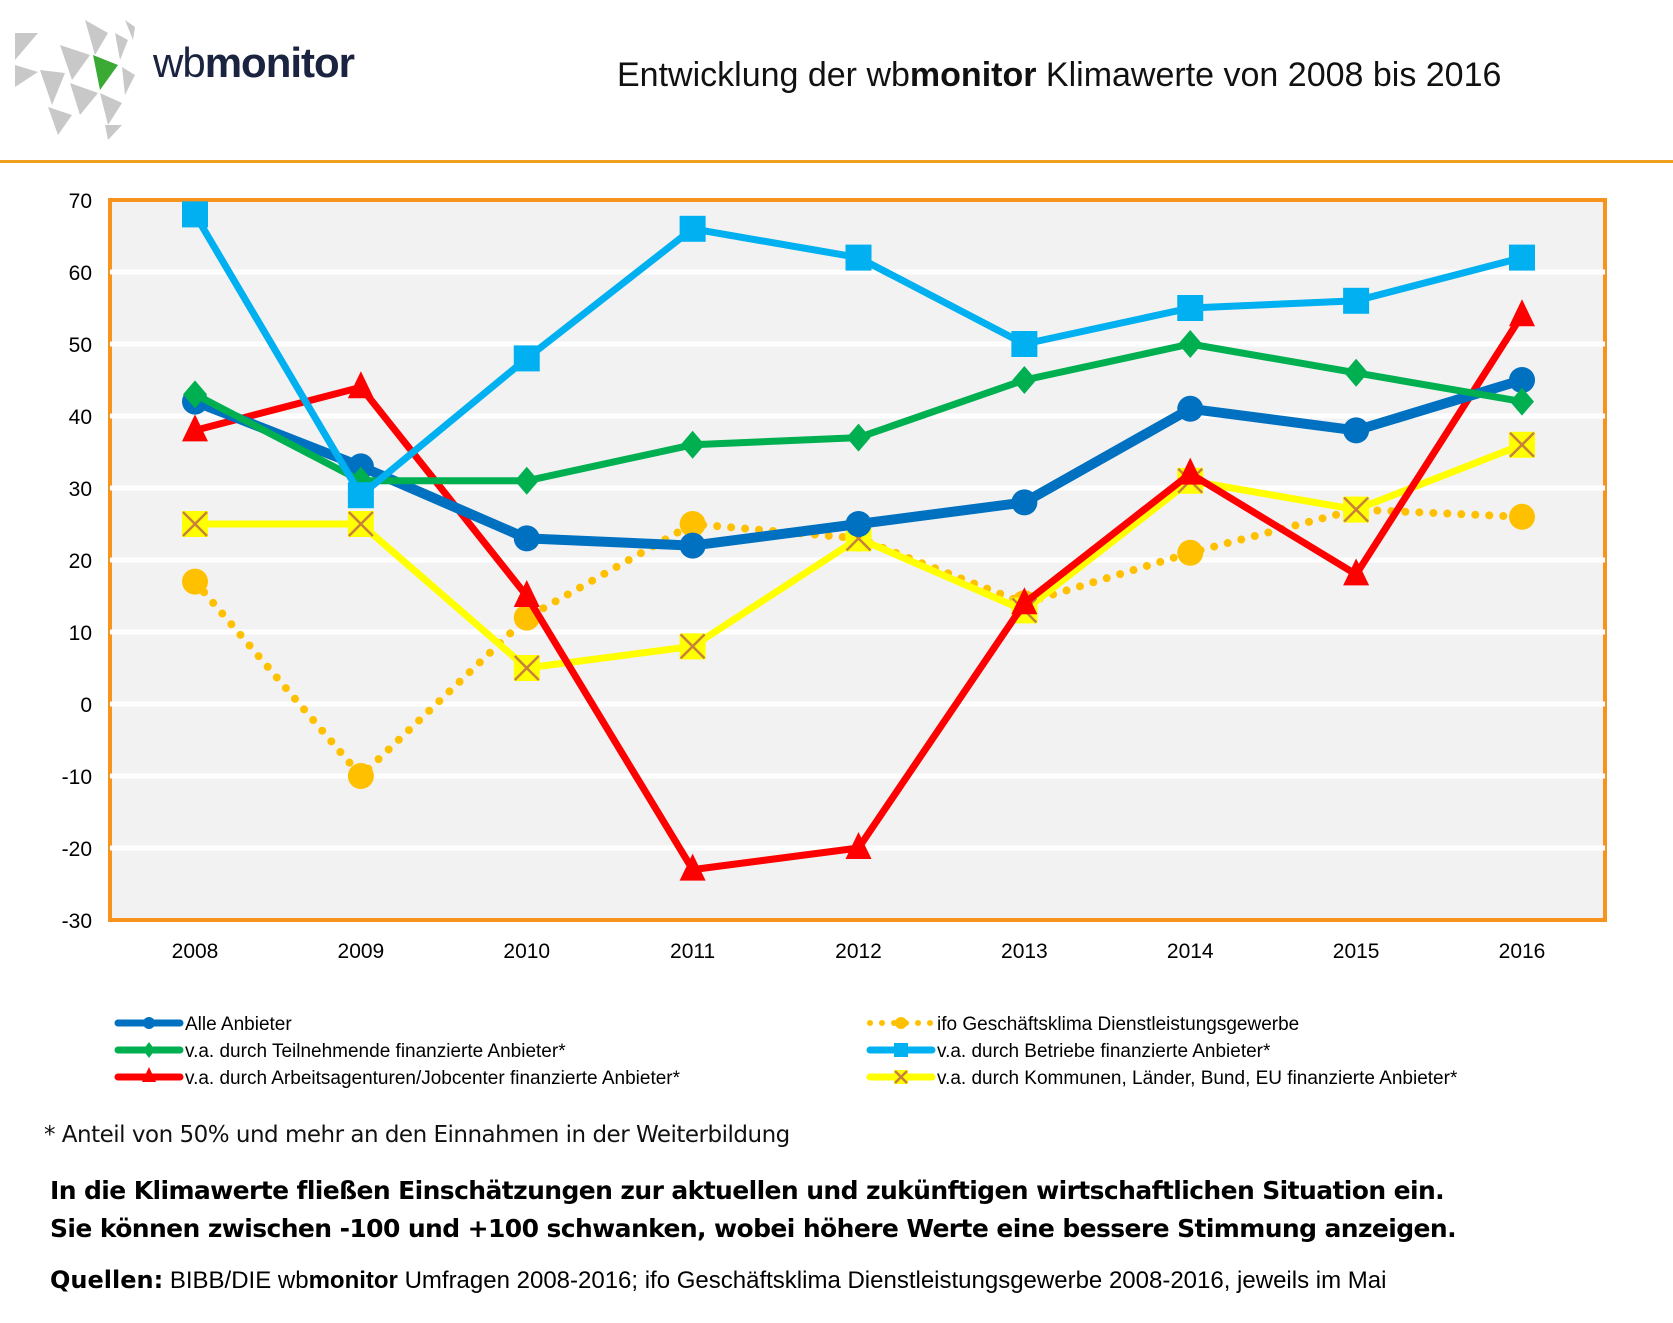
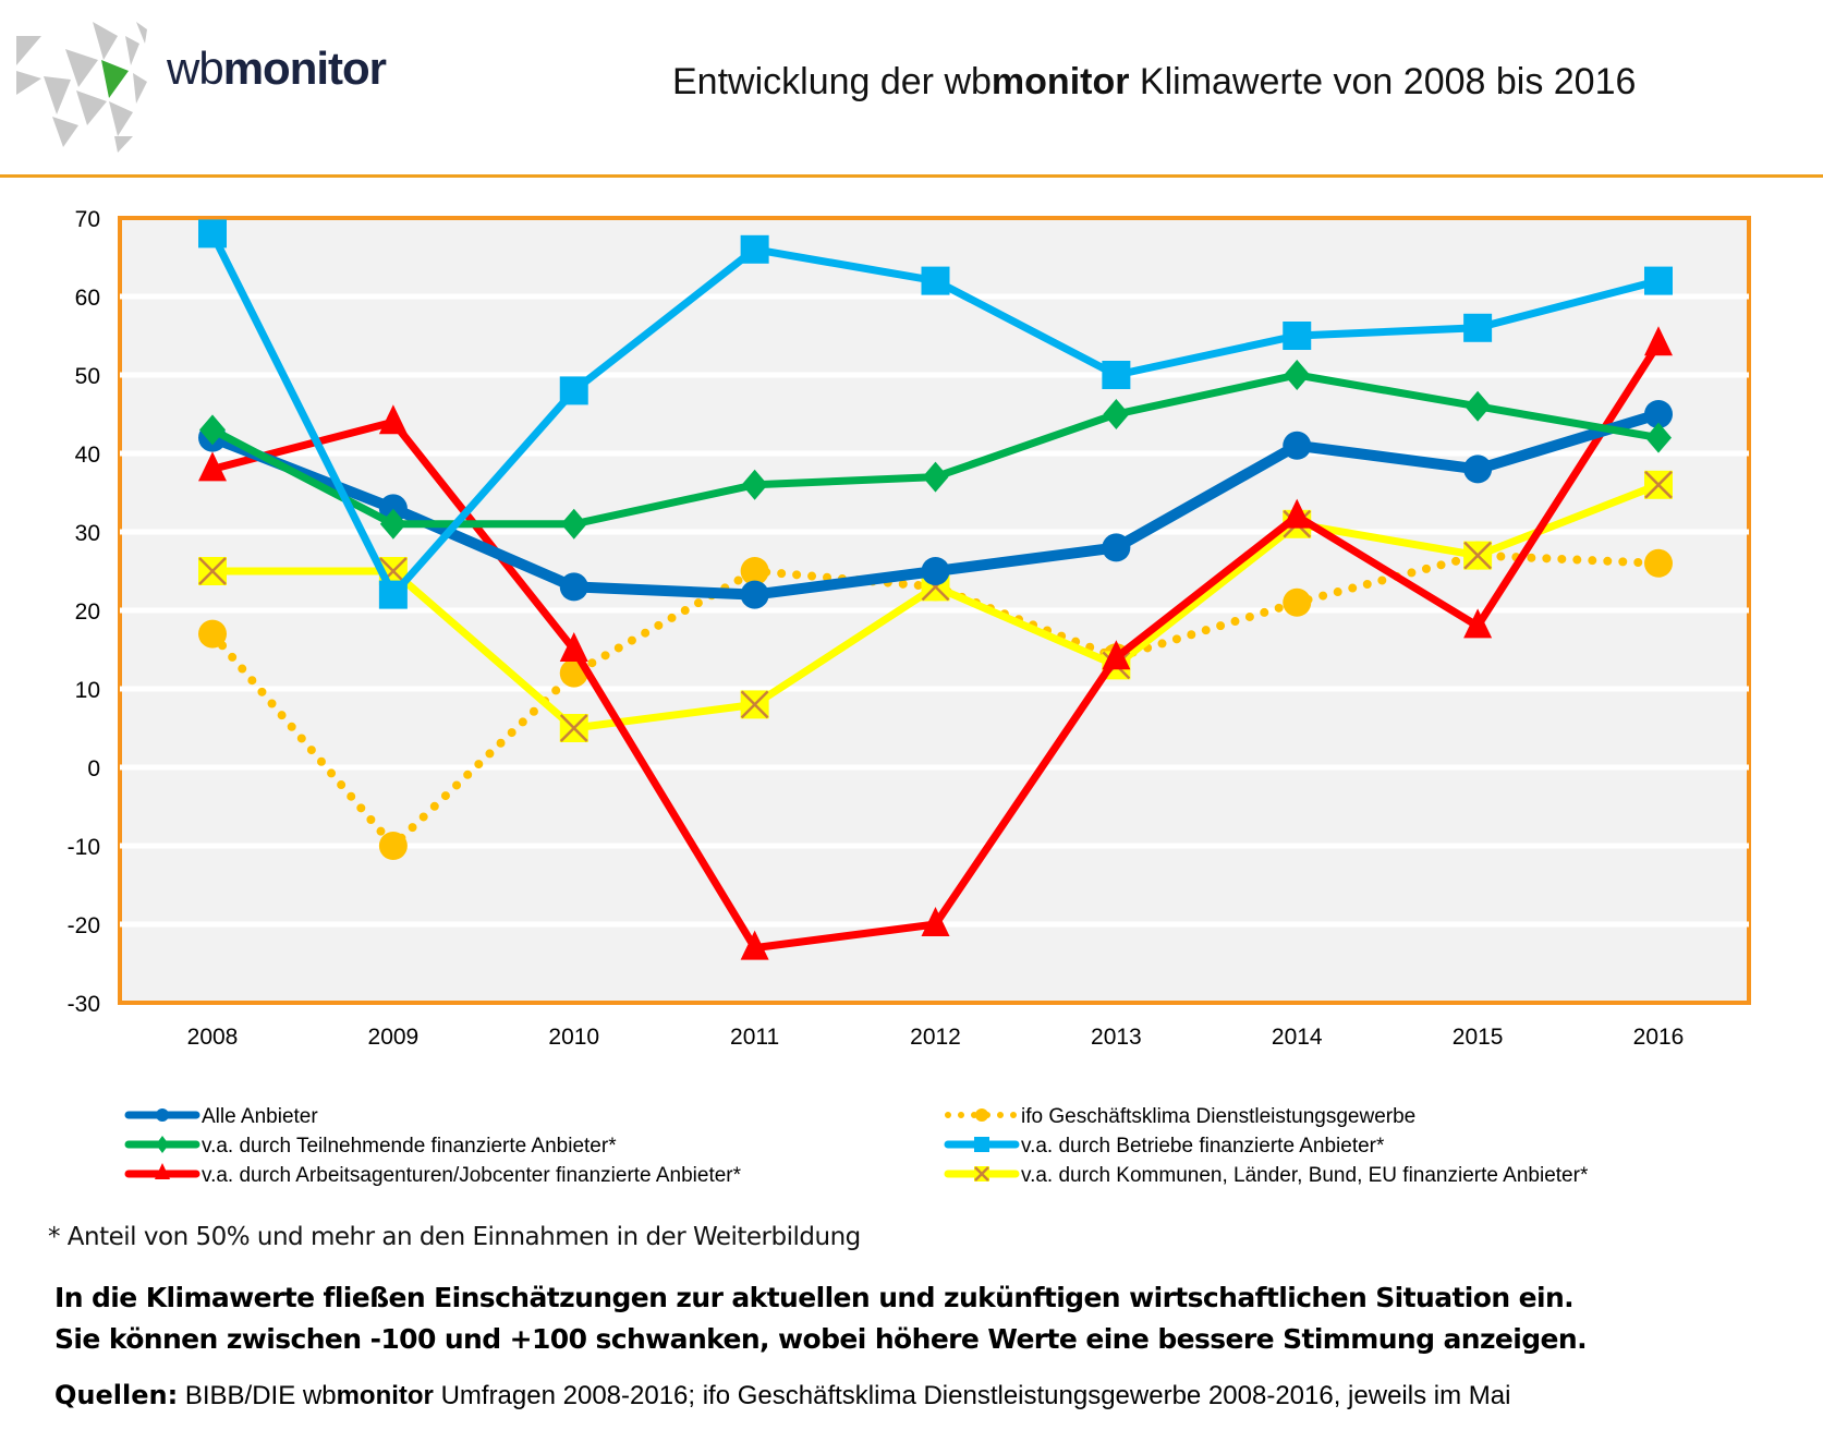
v.a. durch Betriebe finanzierte Anbieter*/2009: 29 -> 22
